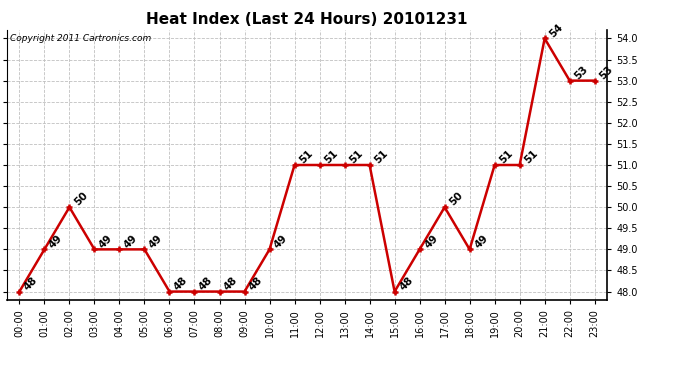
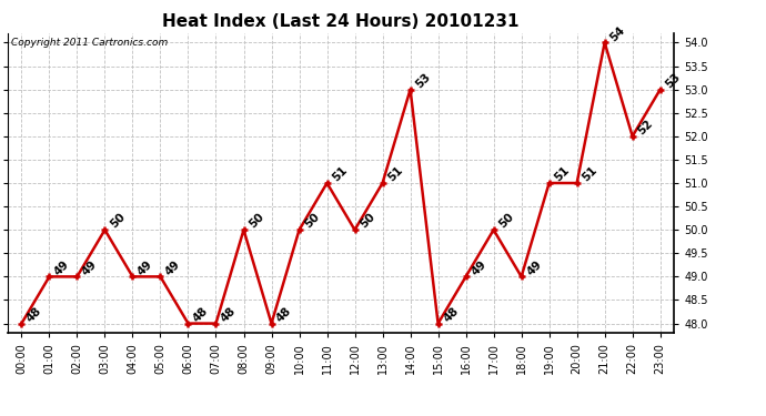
02:00: 50 -> 49
03:00: 49 -> 50
08:00: 48 -> 50
10:00: 49 -> 50
12:00: 51 -> 50
14:00: 51 -> 53
22:00: 53 -> 52
